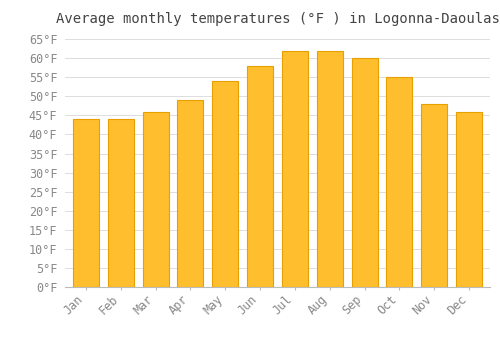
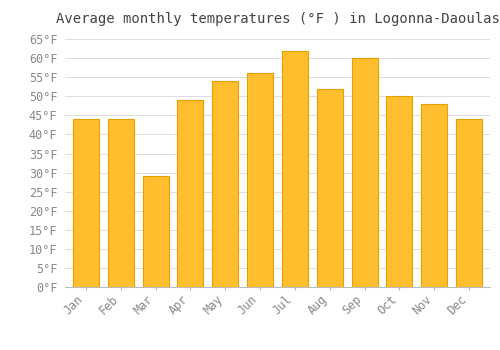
Mar: 46°F -> 29°F
Jun: 58°F -> 56°F
Aug: 62°F -> 52°F
Oct: 55°F -> 50°F
Dec: 46°F -> 44°F
